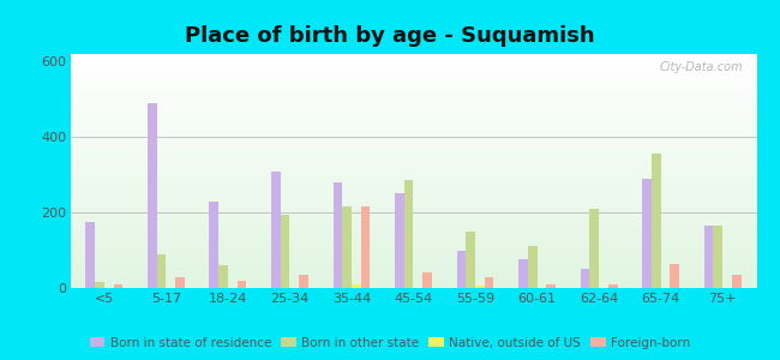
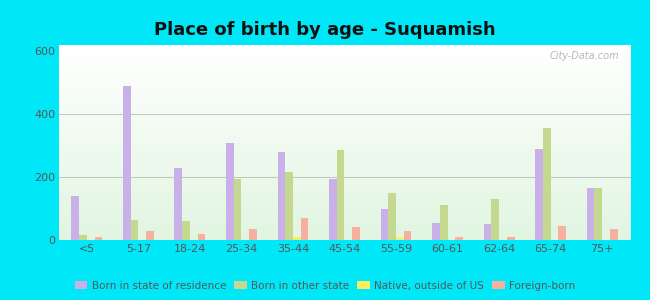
Born in state of residence/<5: 175 -> 140
Born in other state/5-17: 90 -> 65
Foreign-born/35-44: 215 -> 70
Born in state of residence/45-54: 250 -> 195
Born in state of residence/60-61: 75 -> 55
Born in other state/62-64: 210 -> 130
Foreign-born/65-74: 65 -> 45
